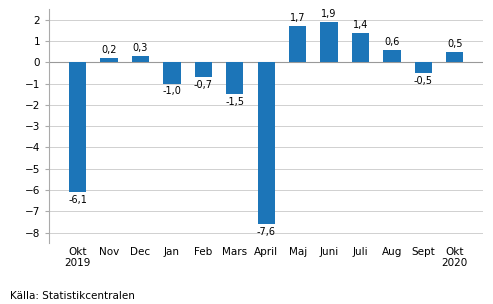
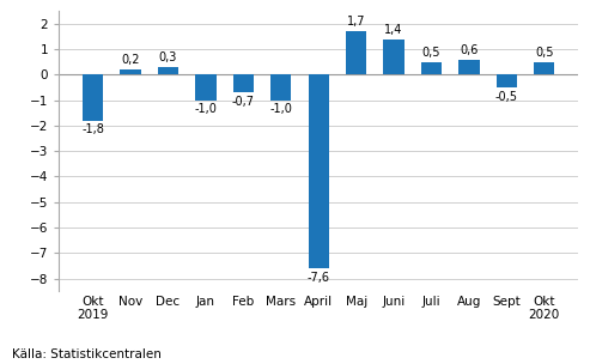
Okt 2019: -6,1 -> -1,8
Mars: -1,5 -> -1,0
Juni: 1,9 -> 1,4
Juli: 1,4 -> 0,5
